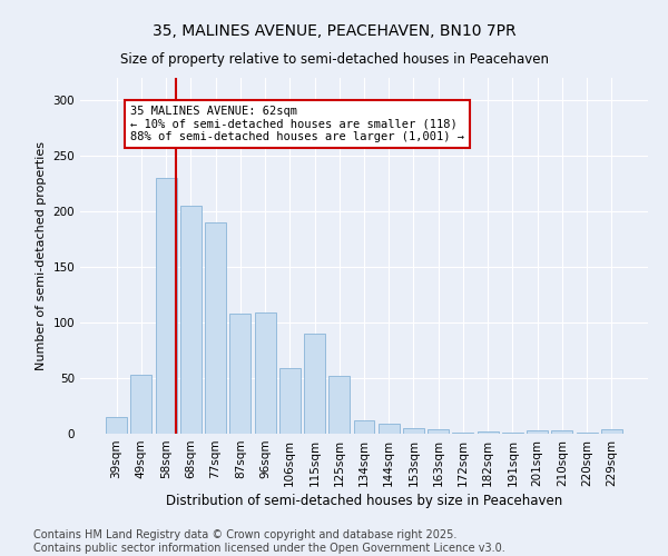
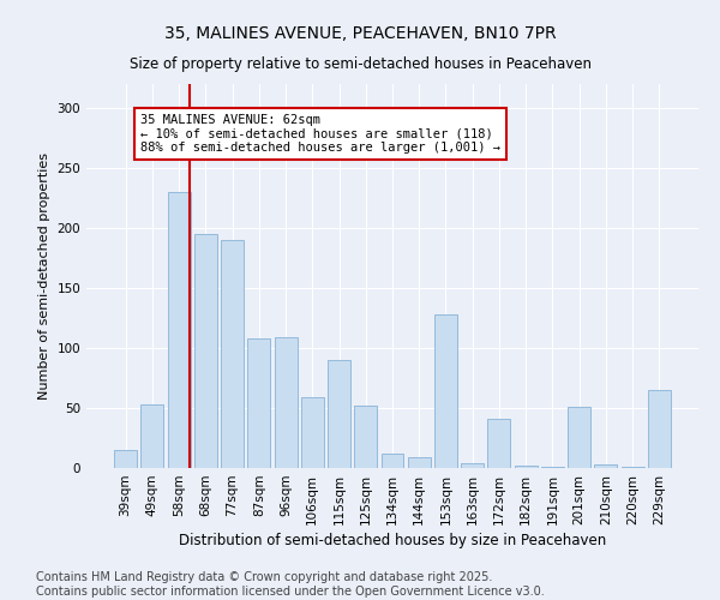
68sqm: 205 -> 195
153sqm: 5 -> 128
172sqm: 1 -> 41
201sqm: 3 -> 51
229sqm: 4 -> 65
